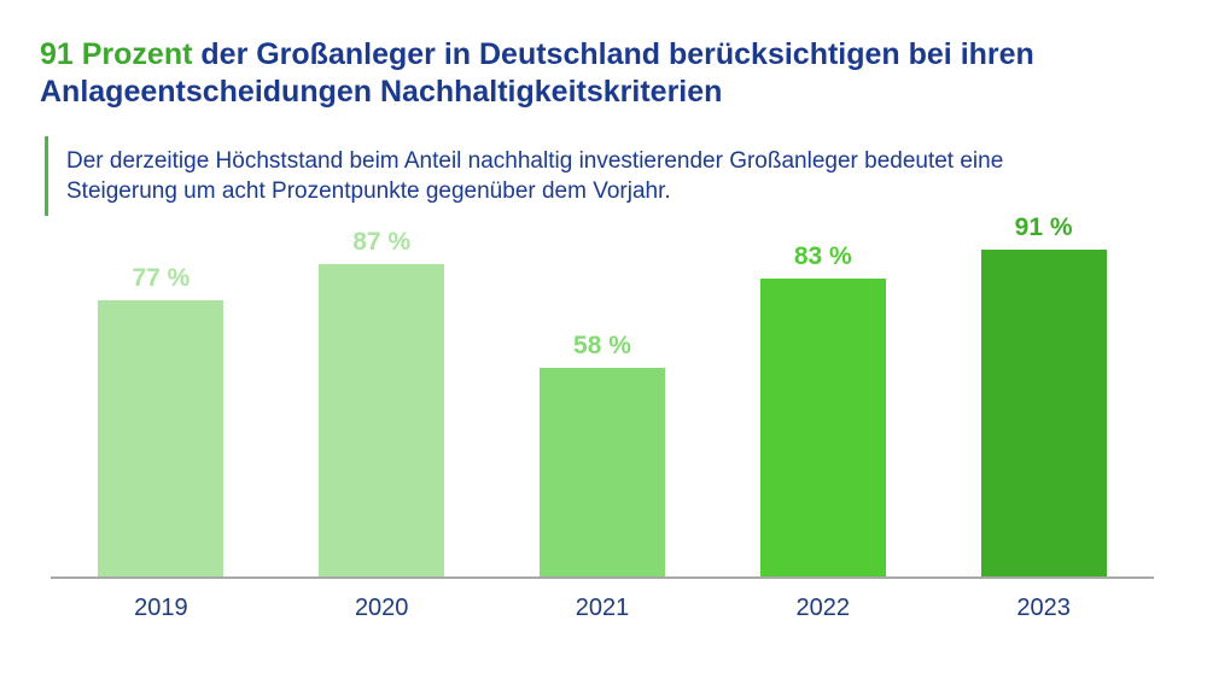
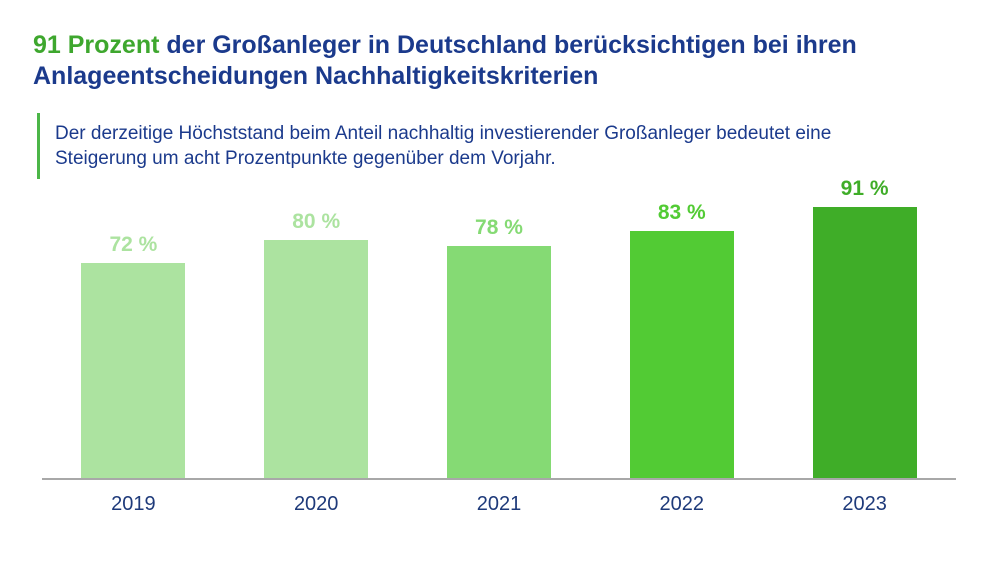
2019: 77 -> 72
2020: 87 -> 80
2021: 58 -> 78
